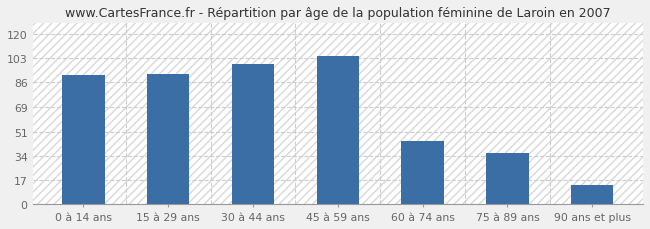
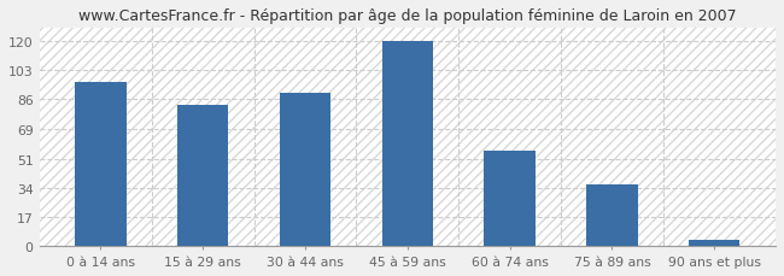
0 à 14 ans: 91 -> 96
15 à 29 ans: 92 -> 83
30 à 44 ans: 99 -> 90
45 à 59 ans: 105 -> 120
60 à 74 ans: 45 -> 56
90 ans et plus: 14 -> 4
